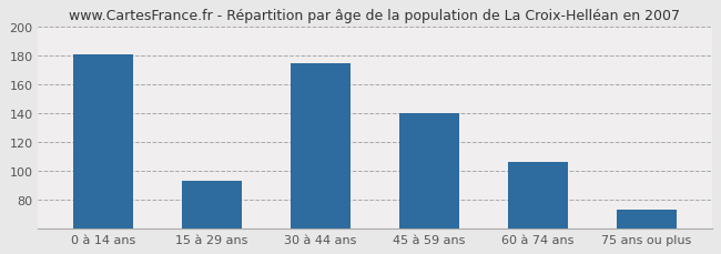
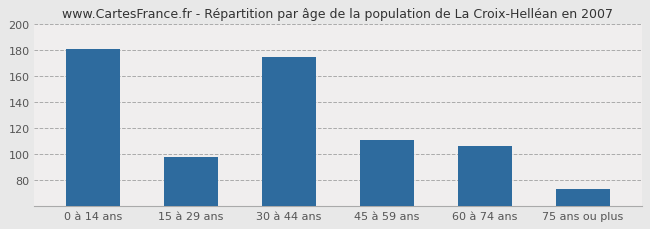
15 à 29 ans: 93 -> 98
45 à 59 ans: 140 -> 111
